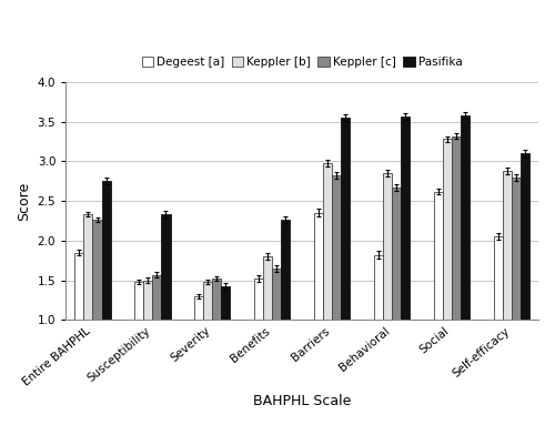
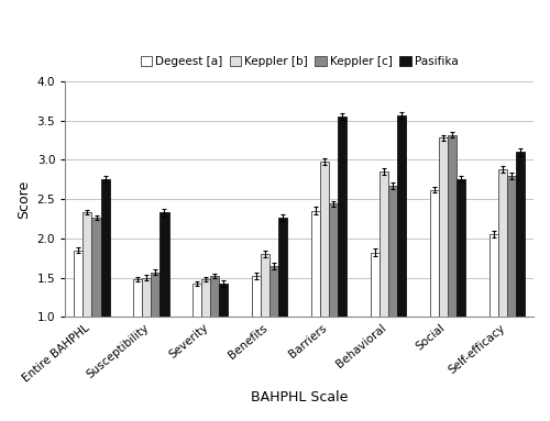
Degeest [a]/Severity: 1.30 -> 1.42
Keppler [c]/Barriers: 2.82 -> 2.44
Pasifika/Social: 3.58 -> 2.76
